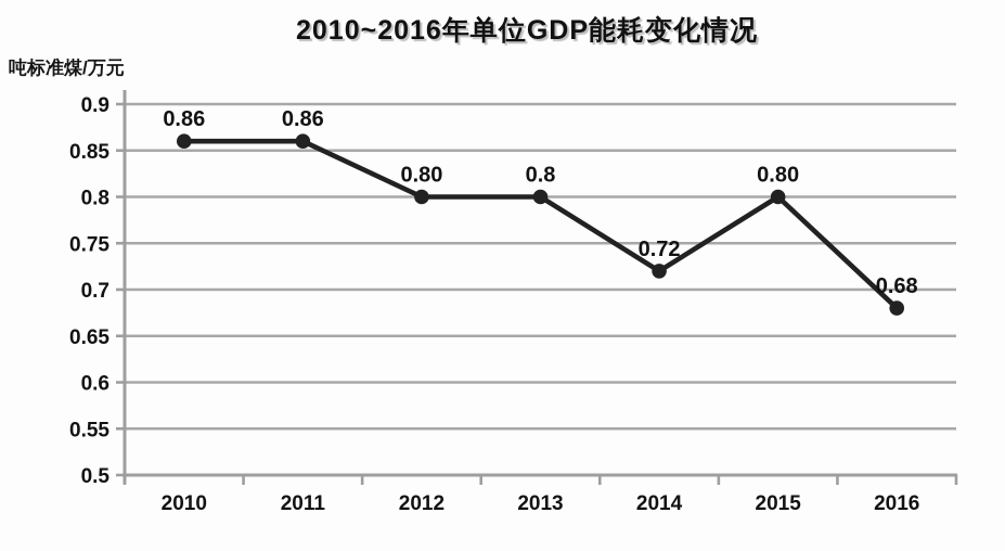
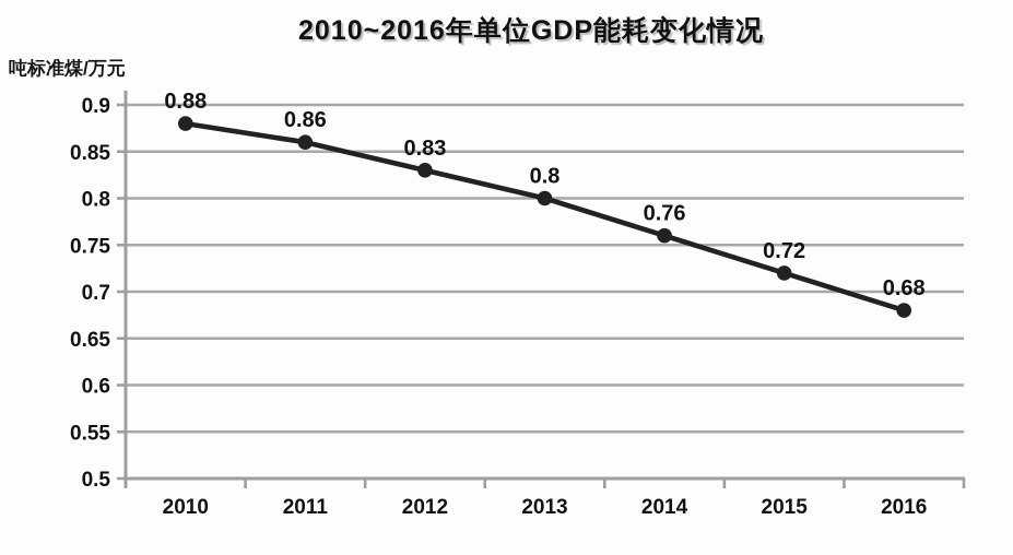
2010: 0.86 -> 0.88
2012: 0.80 -> 0.83
2014: 0.72 -> 0.76
2015: 0.80 -> 0.72
